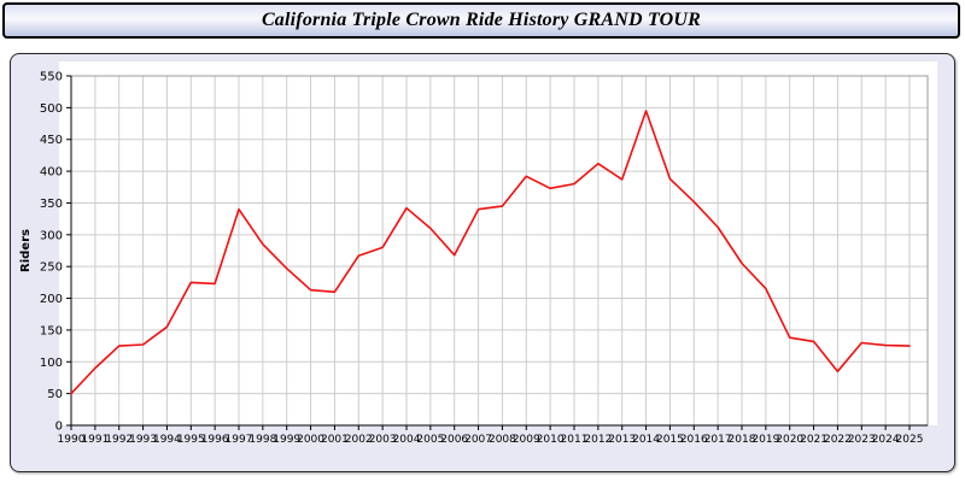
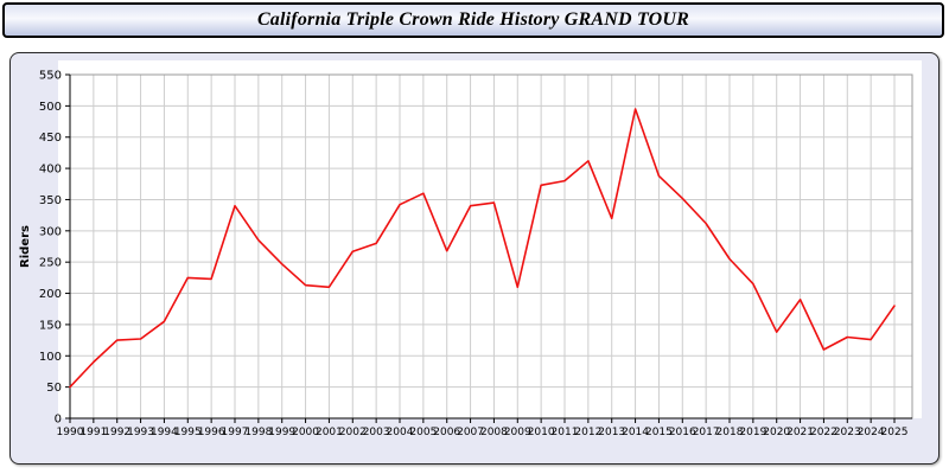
2005: 310 -> 360
2009: 390 -> 210
2013: 390 -> 320
2021: 130 -> 190
2022: 80 -> 110
2025: 120 -> 180
